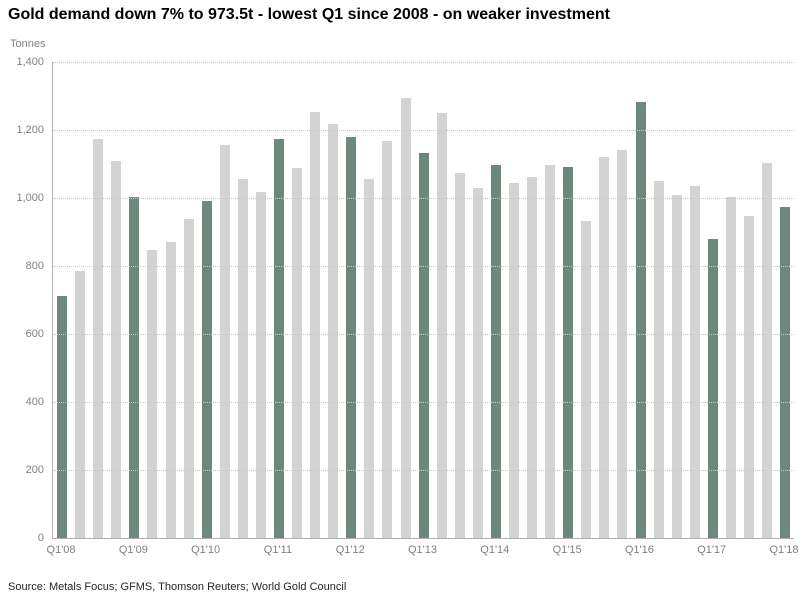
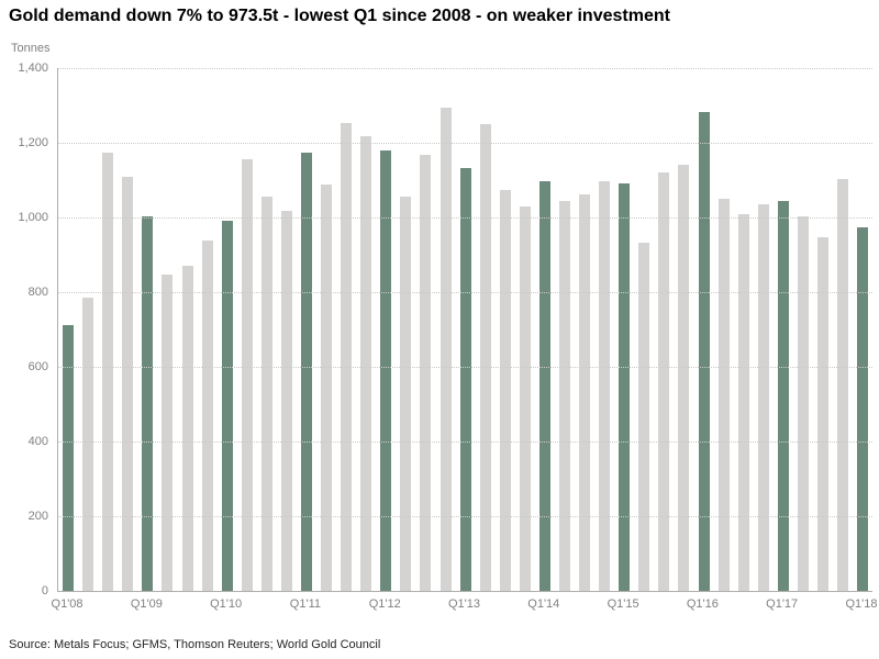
Q1'17: 880 -> 1040
